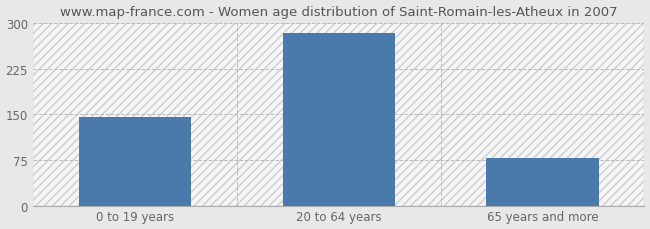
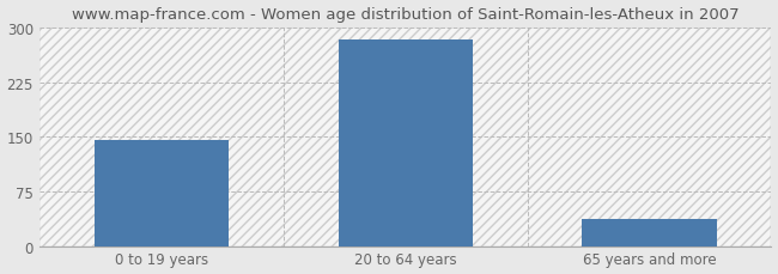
65 years and more: 78 -> 37
